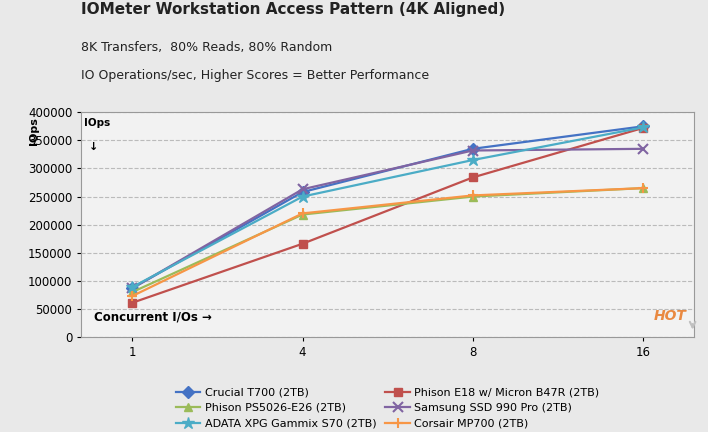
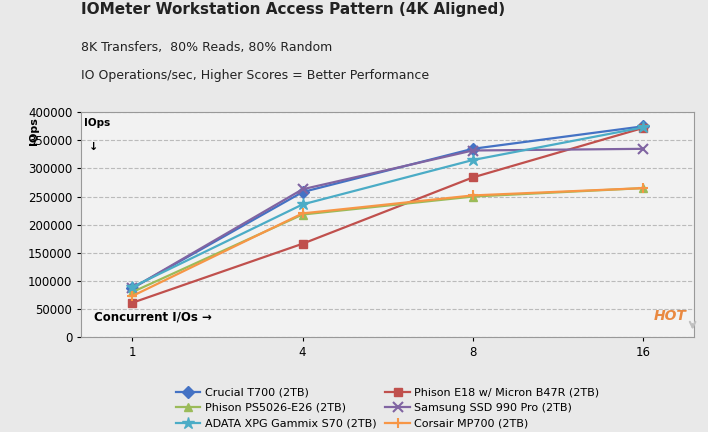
ADATA XPG Gammix S70 (2TB)/4: 250000 -> 236000
